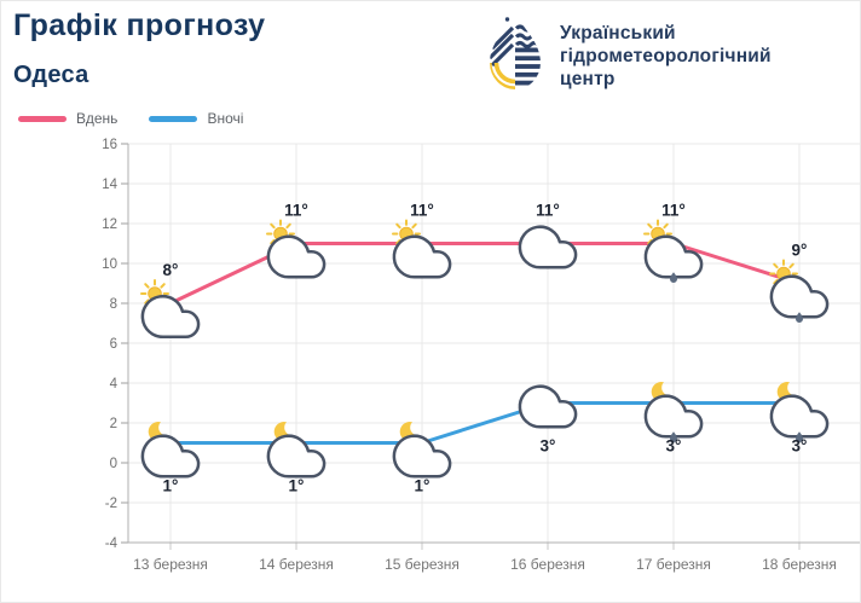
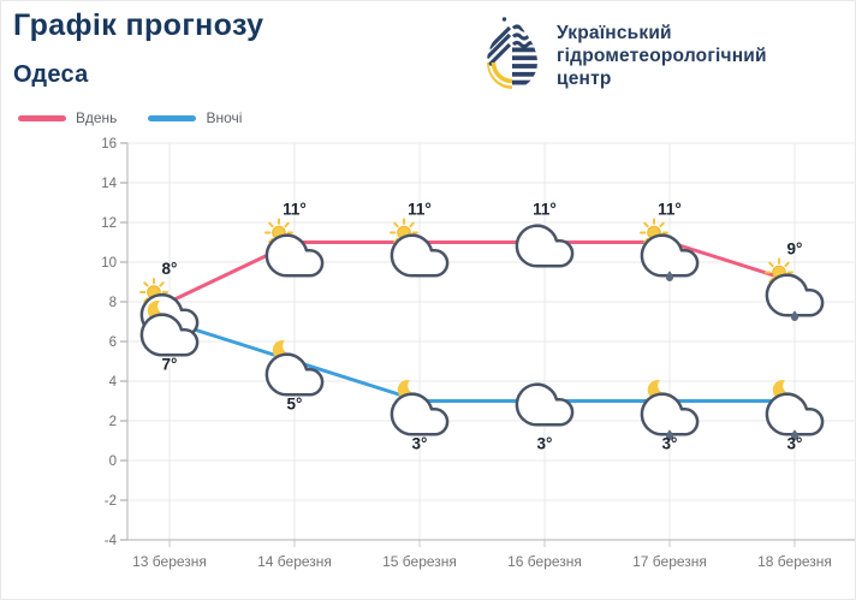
Вночі/13 березня: 1° -> 7°
Вночі/14 березня: 1° -> 5°
Вночі/15 березня: 1° -> 3°
